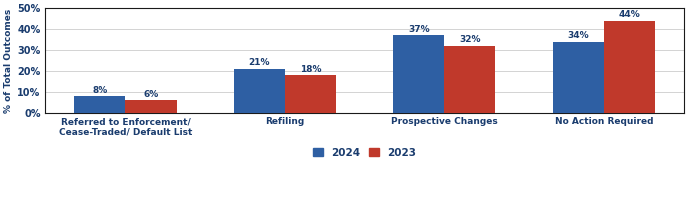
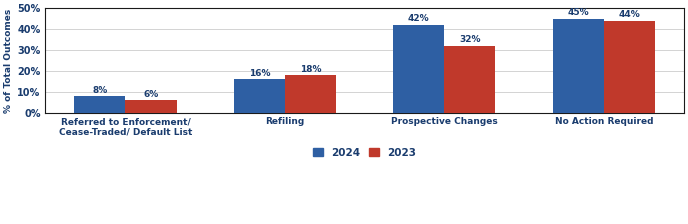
2024/Refiling: 21% -> 16%
2024/Prospective Changes: 37% -> 42%
2024/No Action Required: 34% -> 45%
